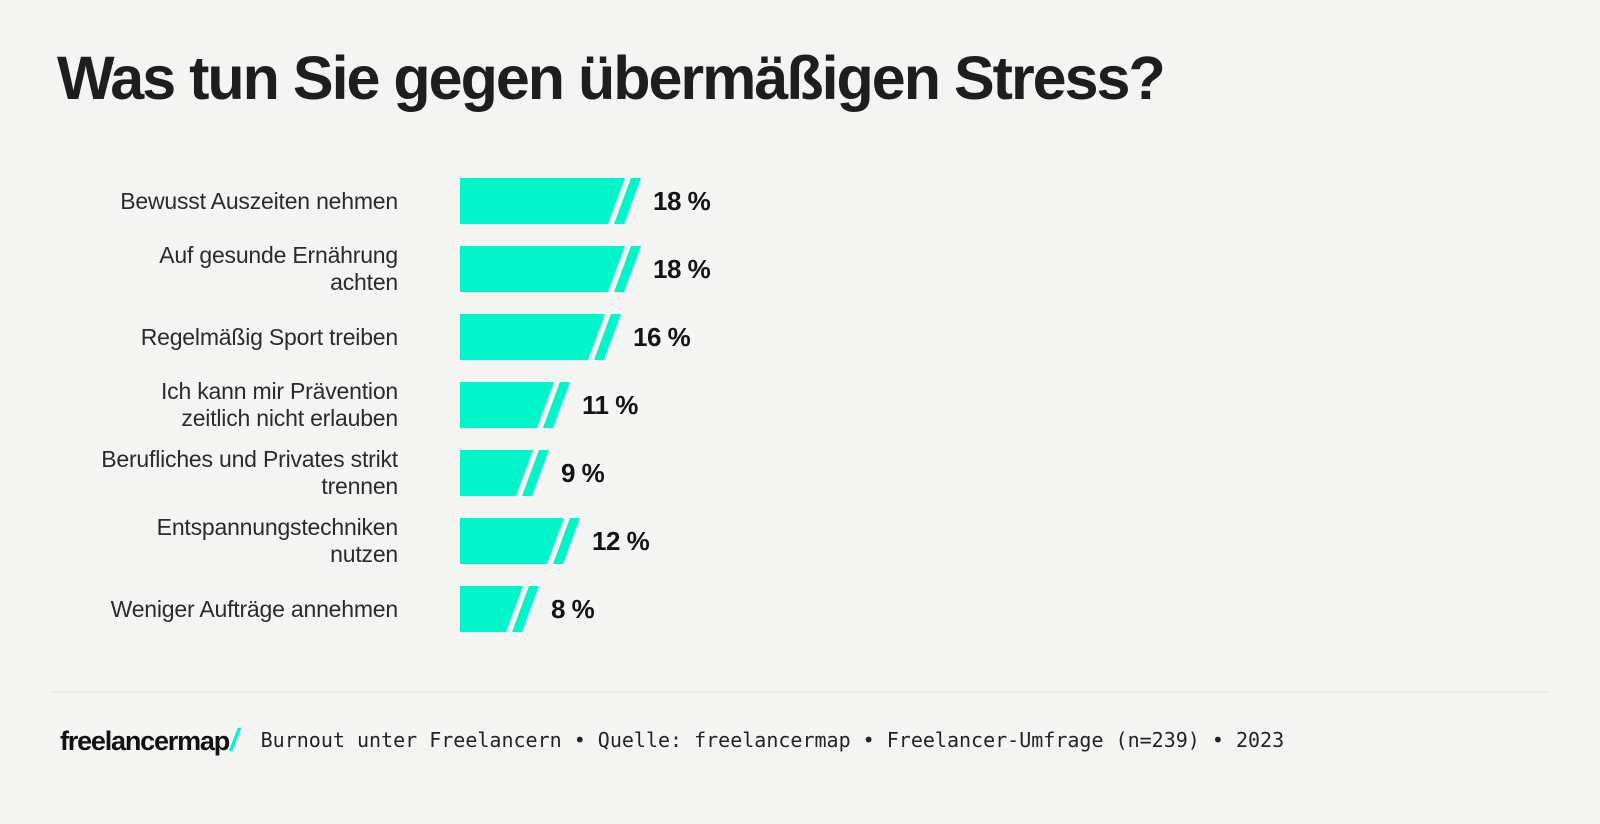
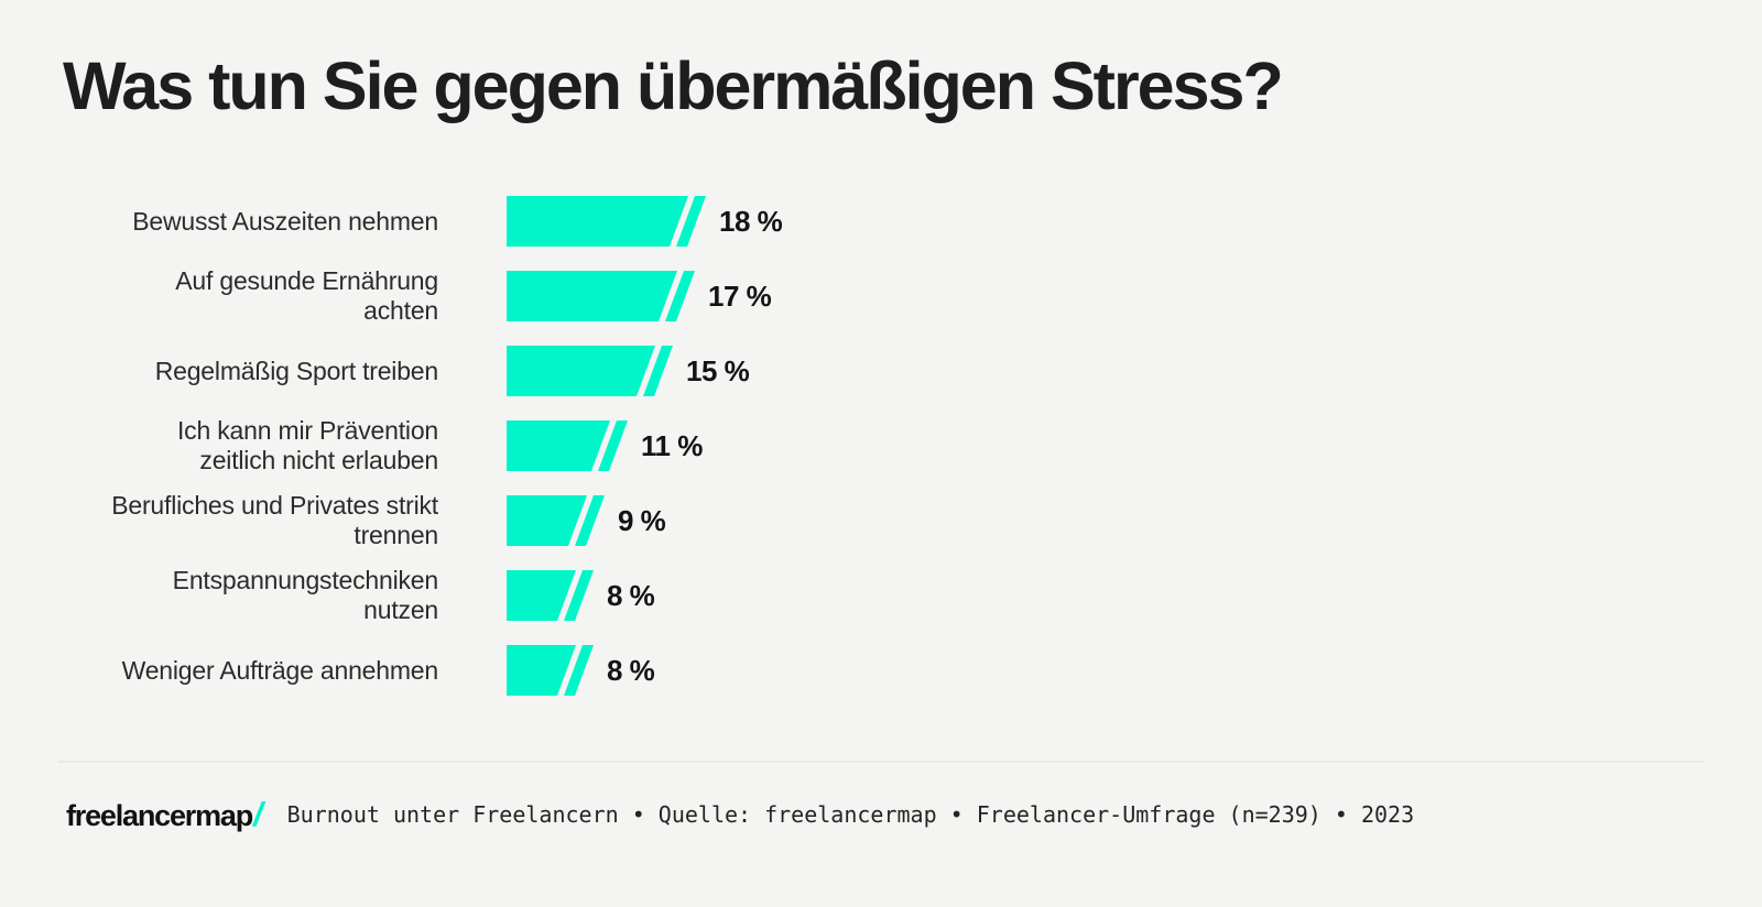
Auf gesunde Ernährung achten: 18 -> 17
Regelmäßig Sport treiben: 16 -> 15
Entspannungstechniken nutzen: 12 -> 8
